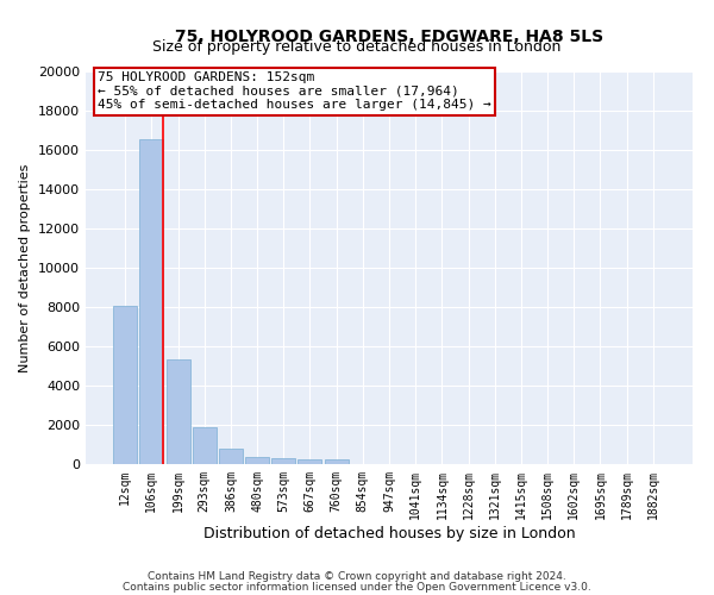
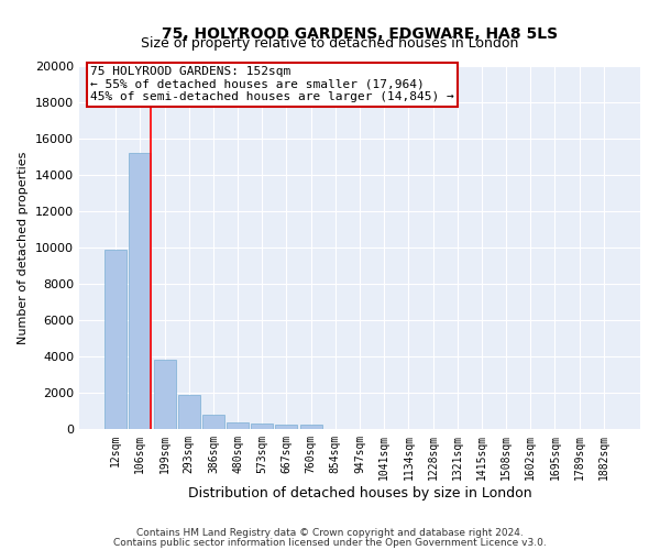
12sqm: 8000 -> 9900
106sqm: 16600 -> 15200
199sqm: 5400 -> 3800
